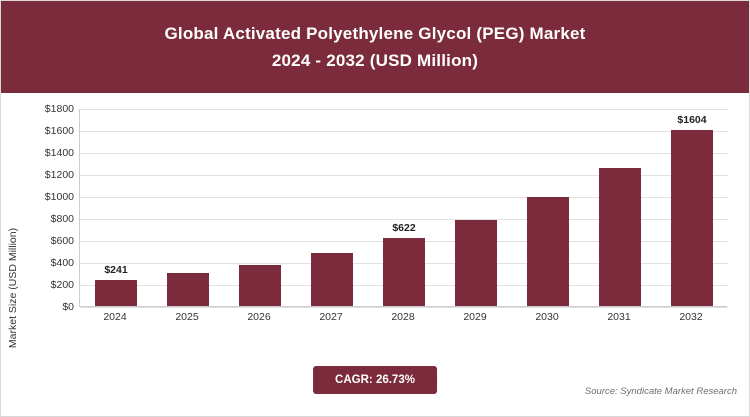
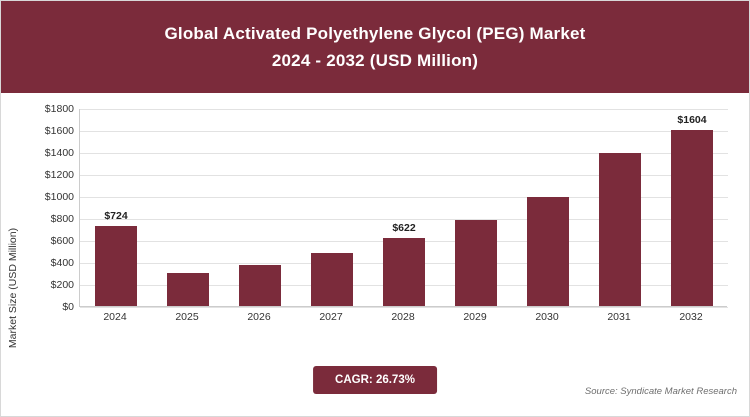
2024: $241 -> $724
2031: $1260 -> $1390
